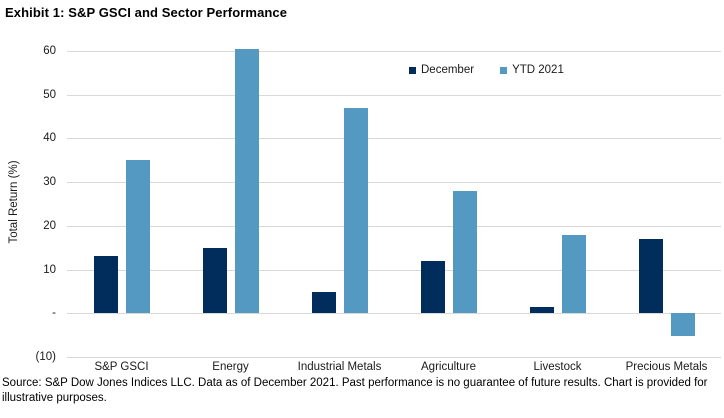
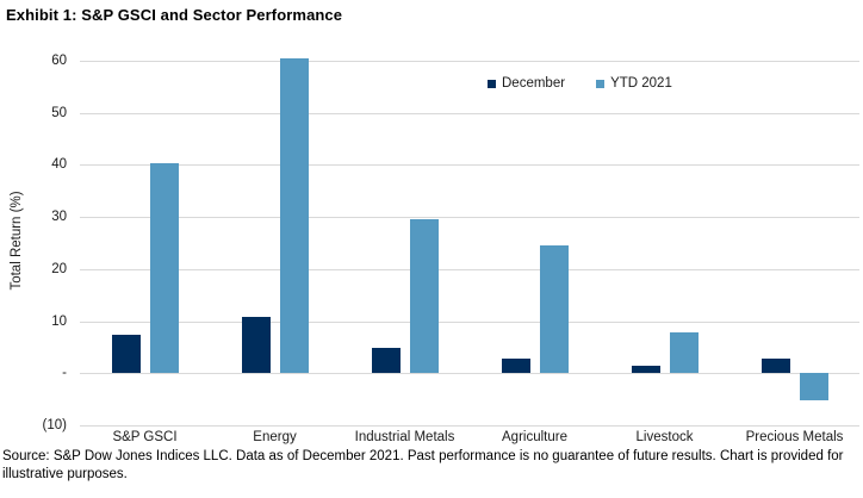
December/S&P GSCI: 13 -> 7
YTD 2021/S&P GSCI: 35 -> 40
December/Energy: 15 -> 11
YTD 2021/Industrial Metals: 47 -> 30
December/Agriculture: 12 -> 3
YTD 2021/Agriculture: 28 -> 25
YTD 2021/Livestock: 18 -> 8
December/Precious Metals: 17 -> 3
